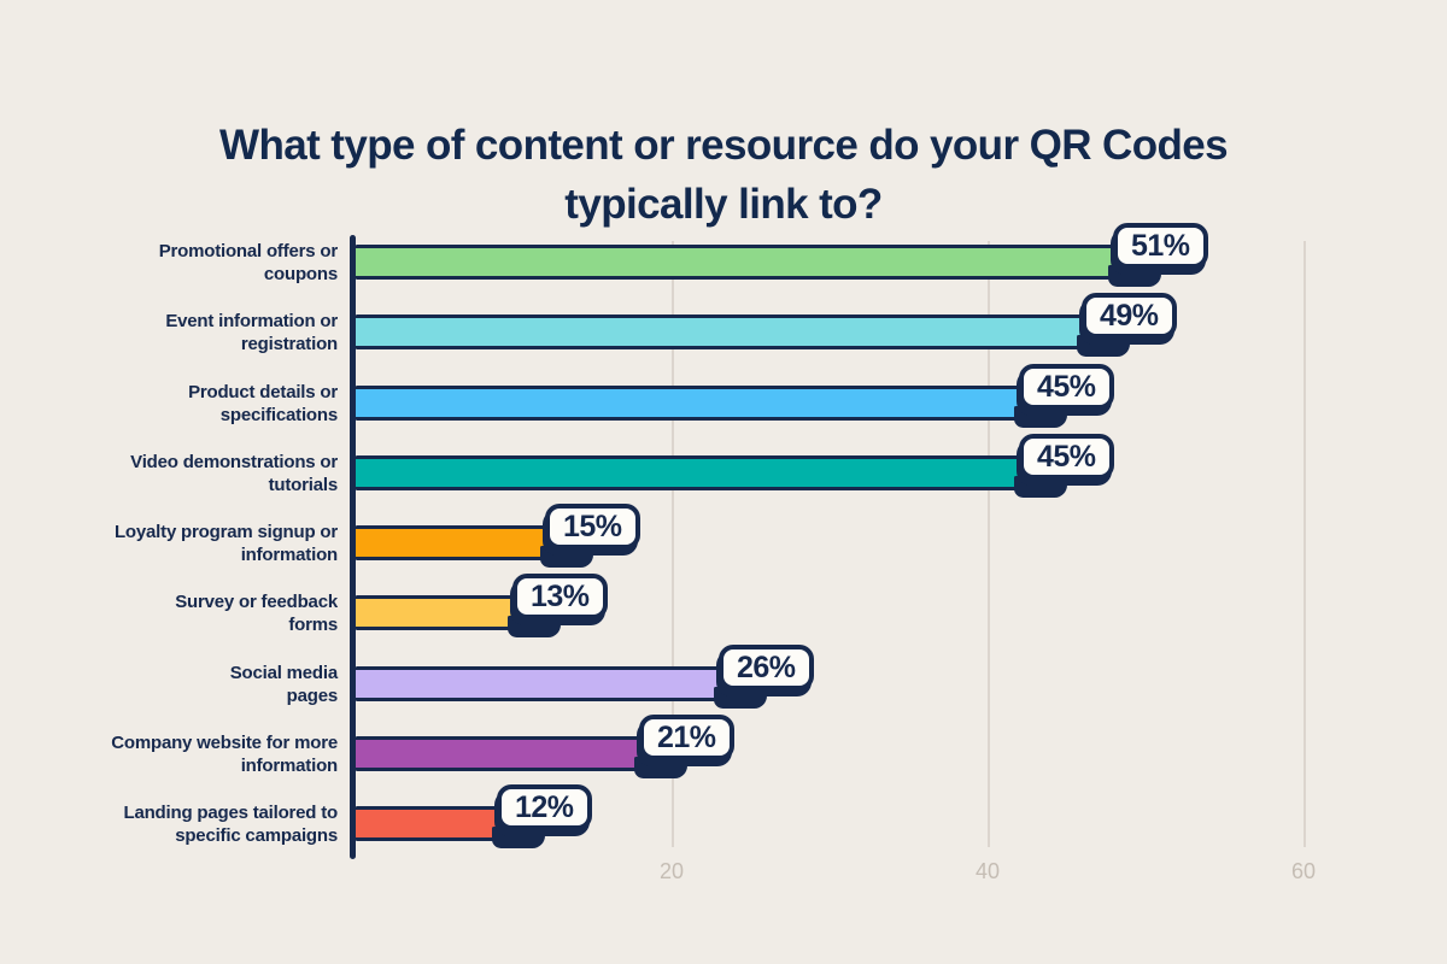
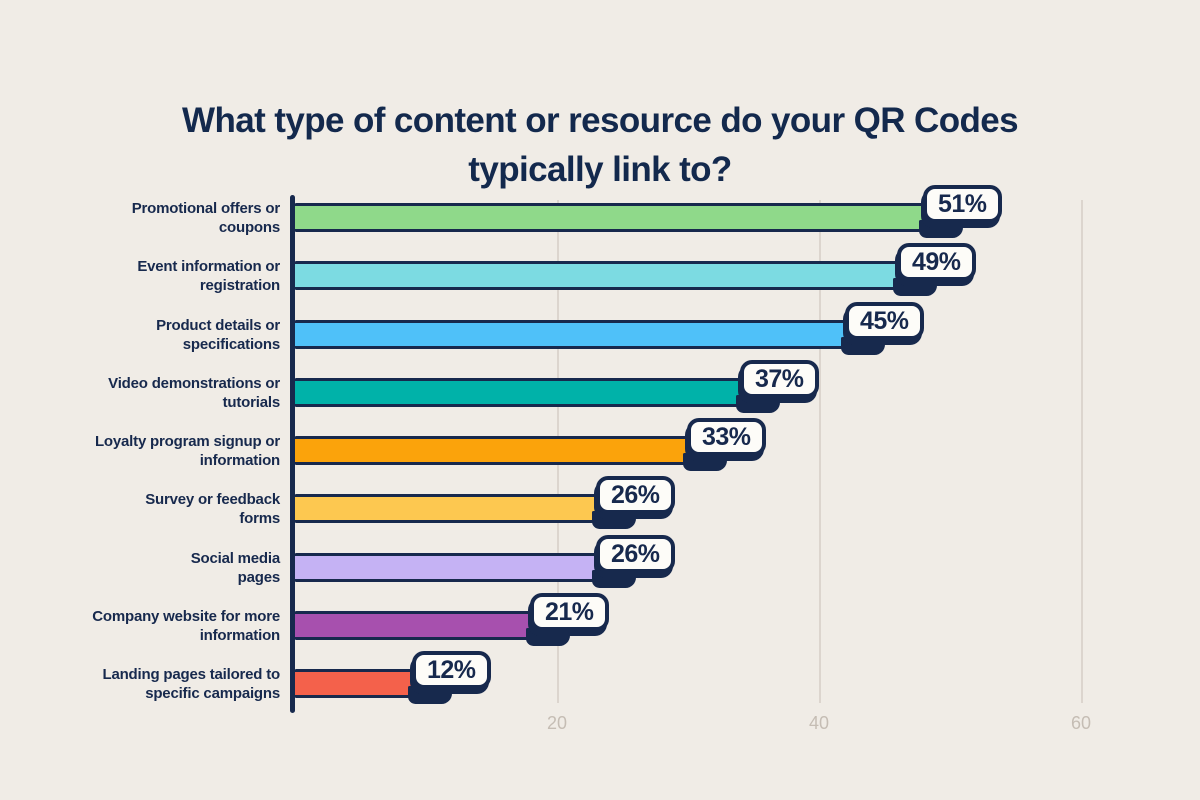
Video demonstrations or tutorials: 45% -> 37%
Loyalty program signup or information: 15% -> 33%
Survey or feedback forms: 13% -> 26%
